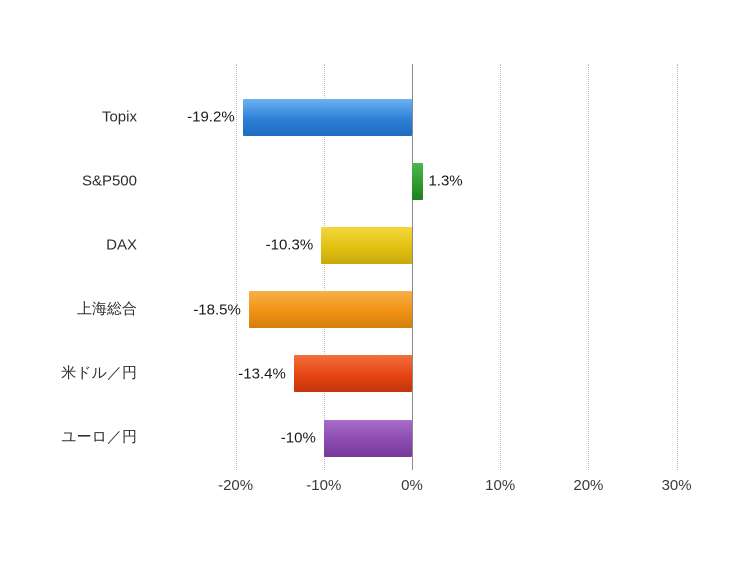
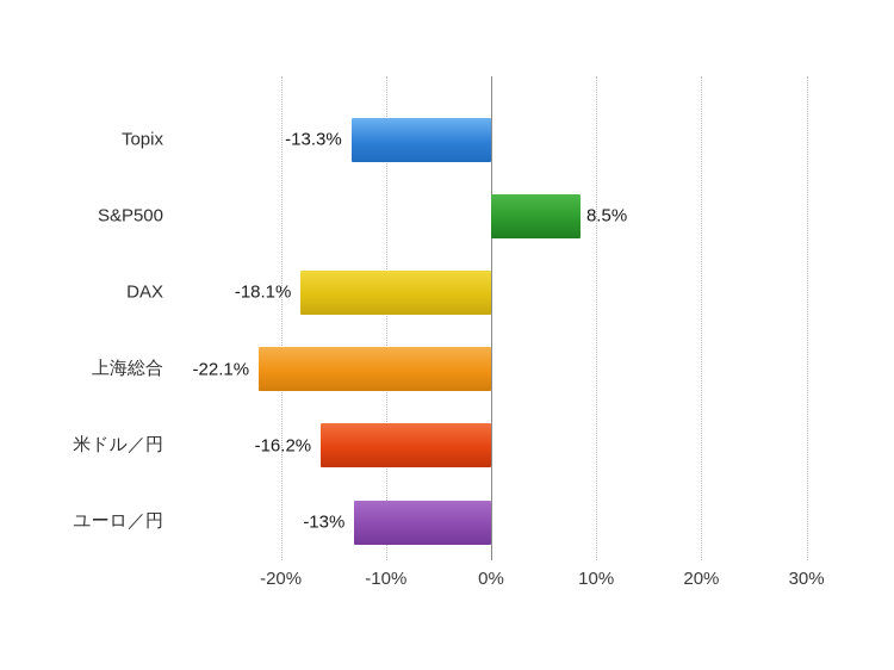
Topix: -19.2% -> -13.3%
S&P500: 1.3% -> 8.5%
DAX: -10.3% -> -18.1%
上海総合: -18.5% -> -22.1%
米ドル／円: -13.4% -> -16.2%
ユーロ／円: -10% -> -13%
